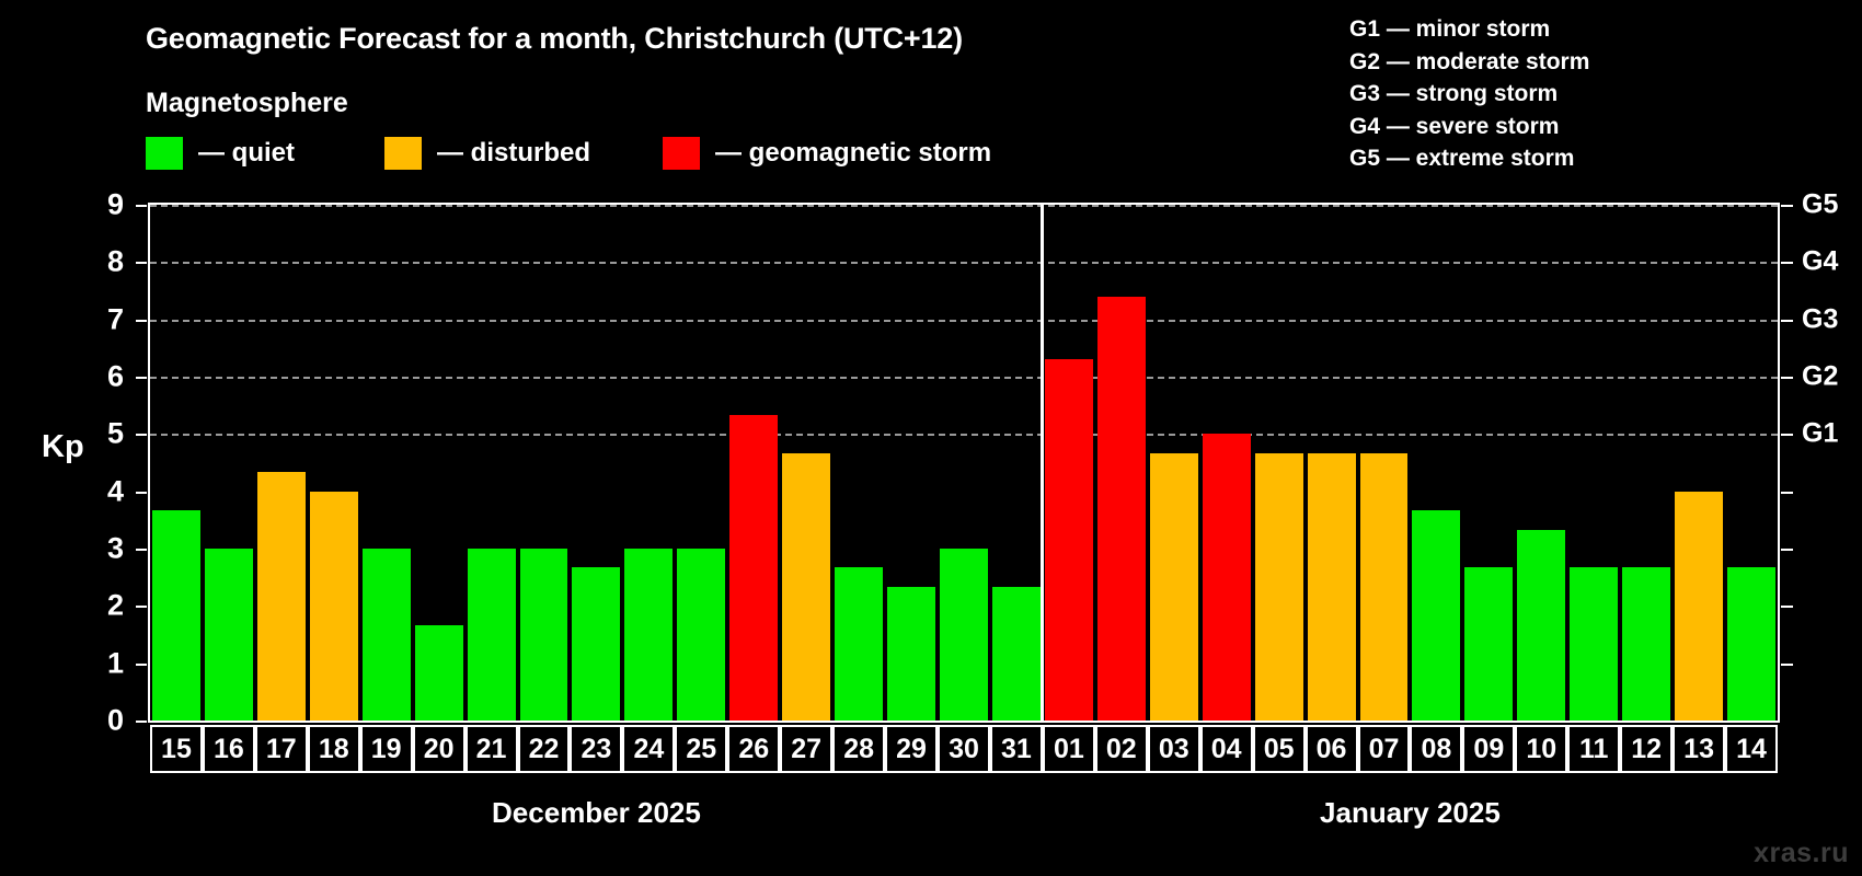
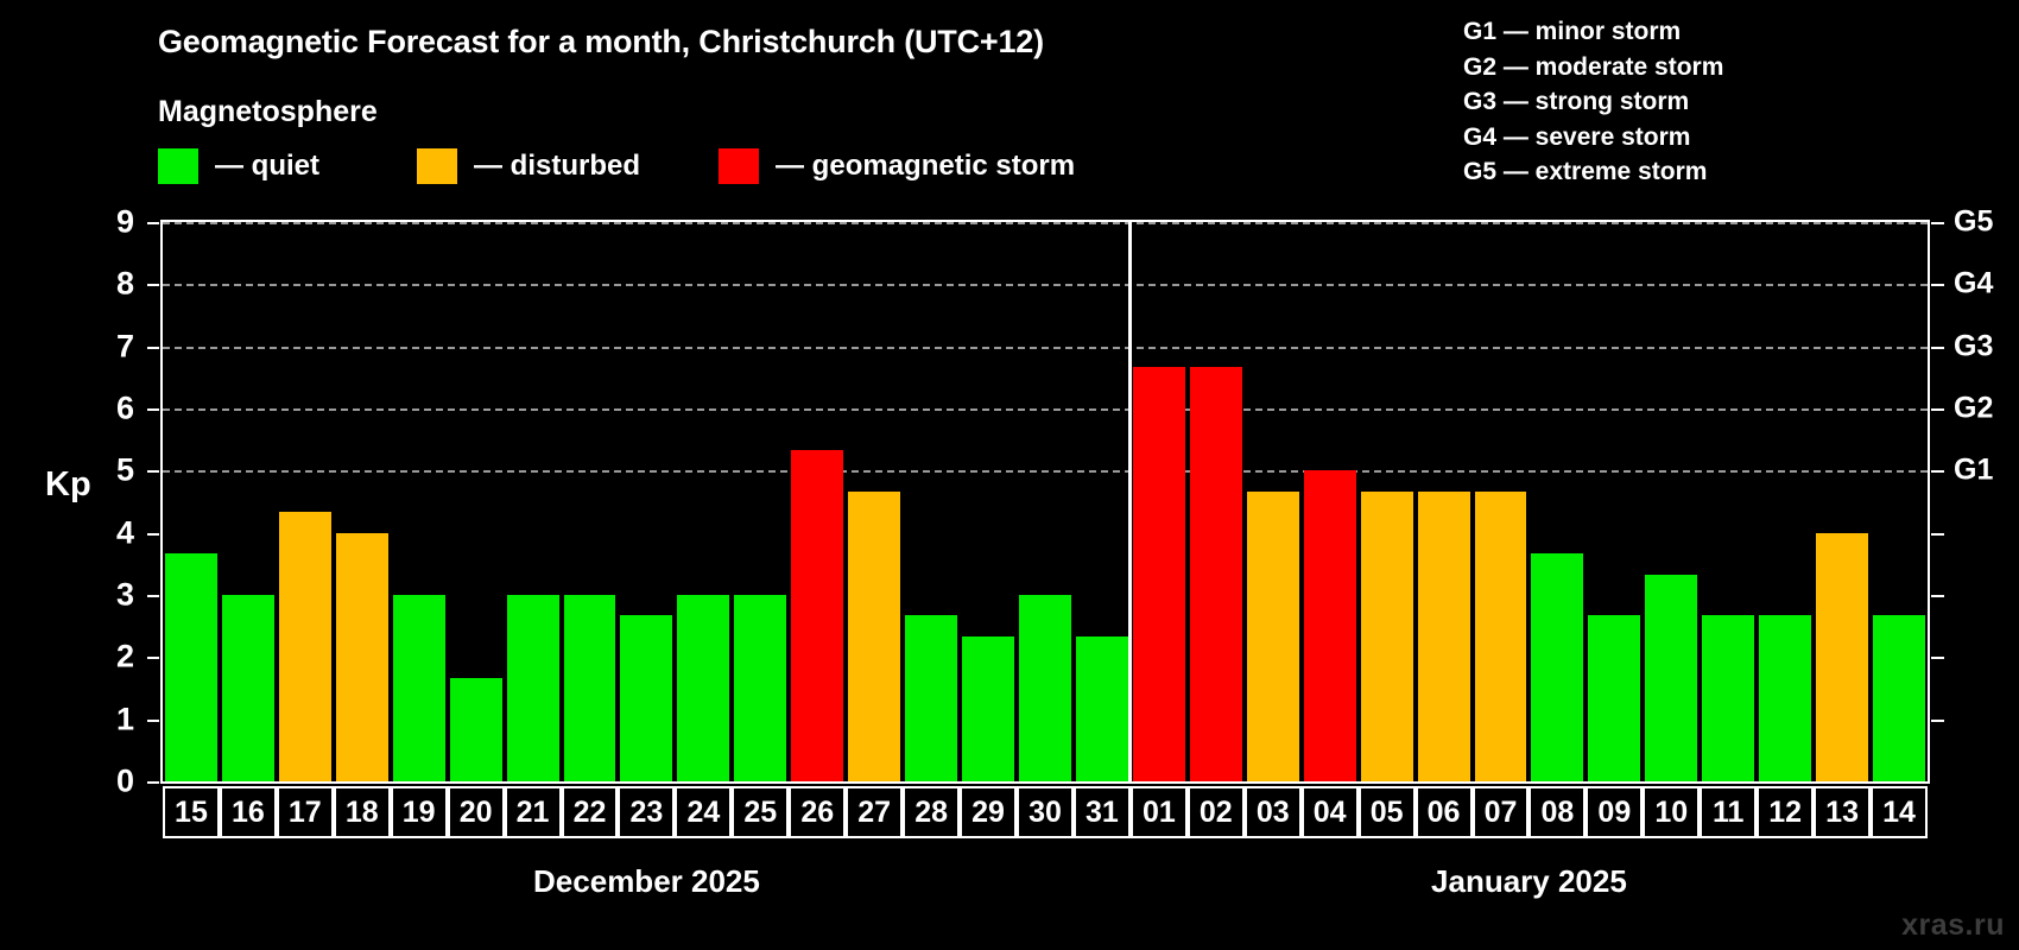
01: 6.3 -> 6.7
02: 7.4 -> 6.7
